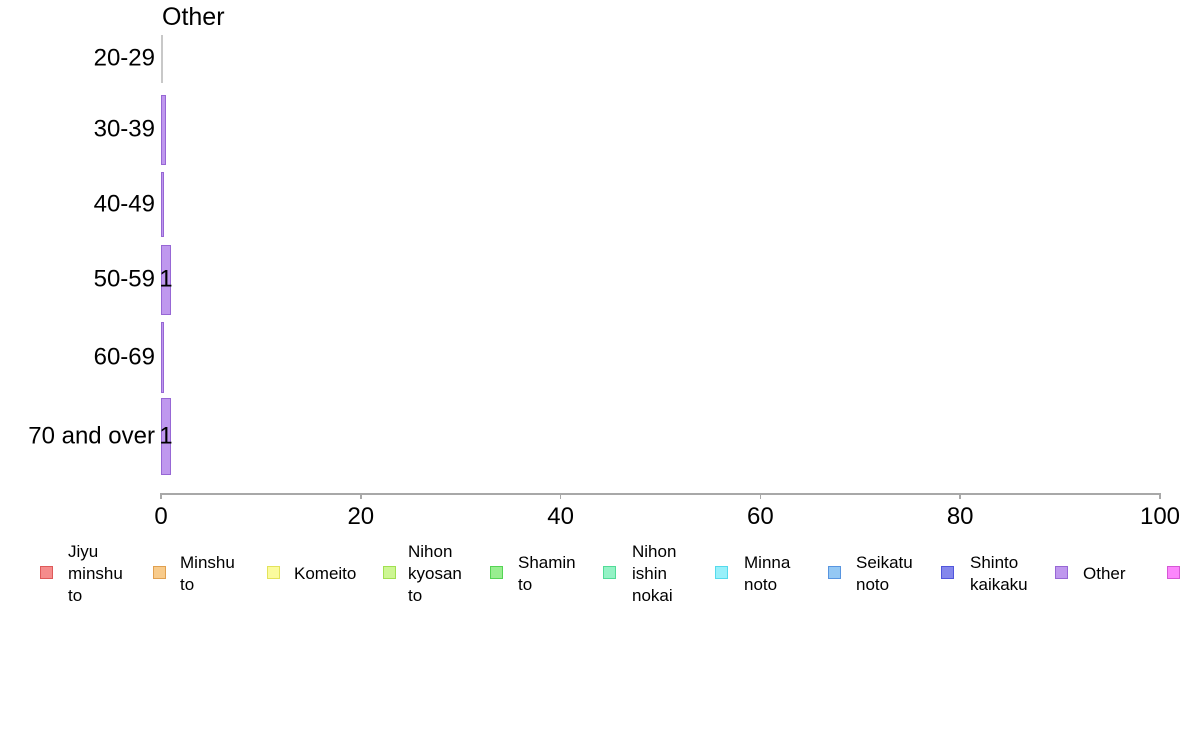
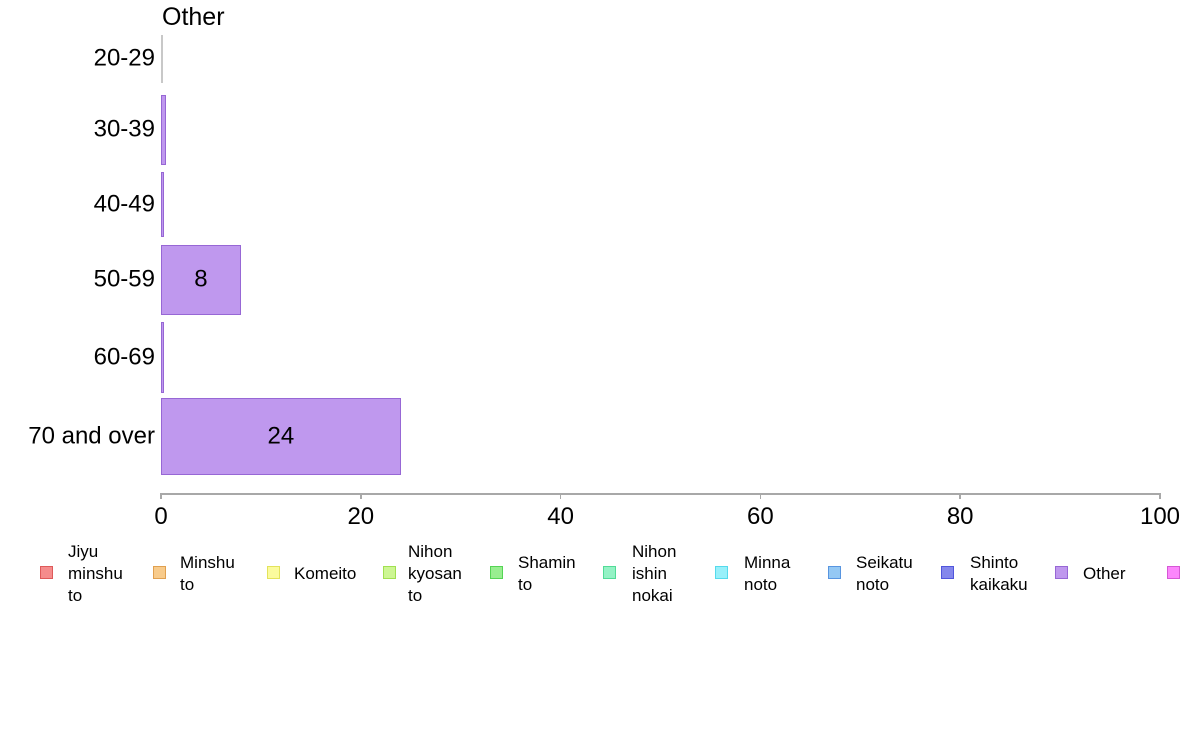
50-59: 1 -> 8
70 and over: 1 -> 24
